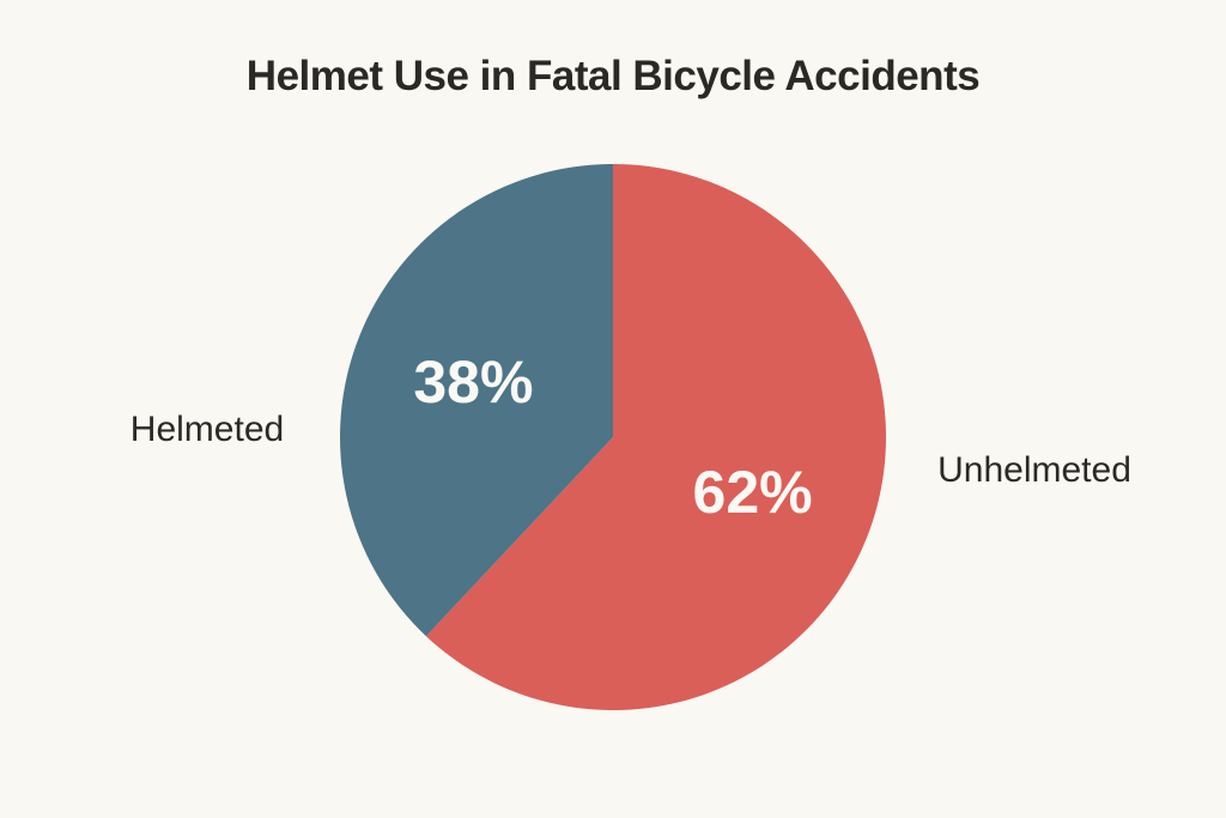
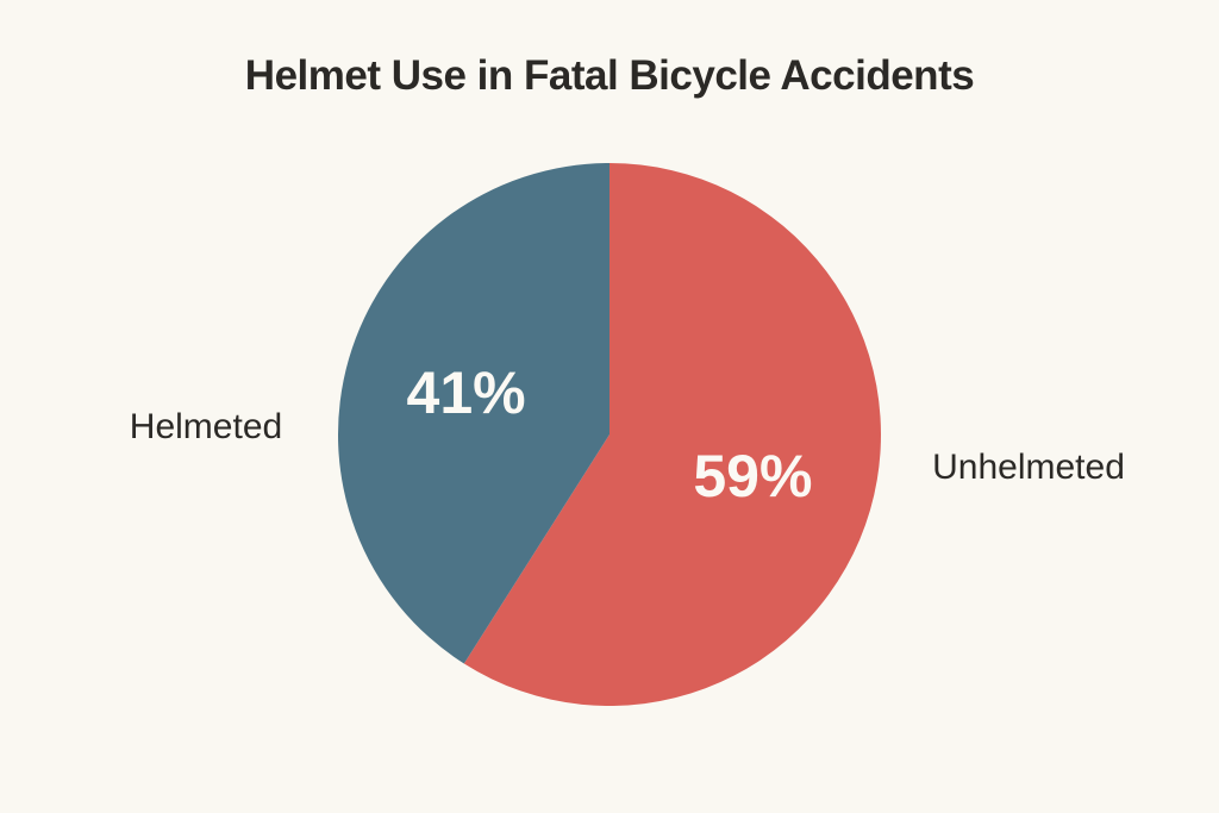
Unhelmeted: 62% -> 59%
Helmeted: 38% -> 41%
